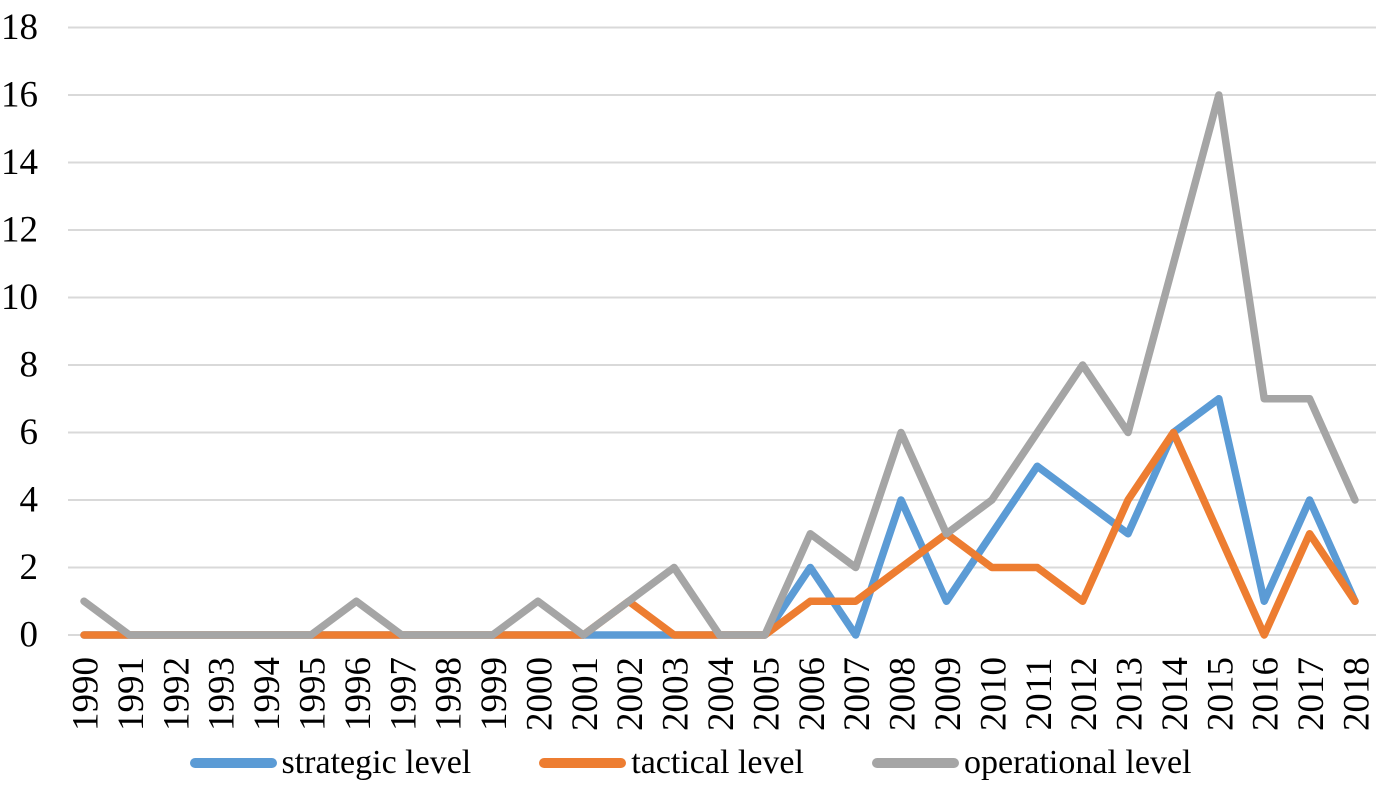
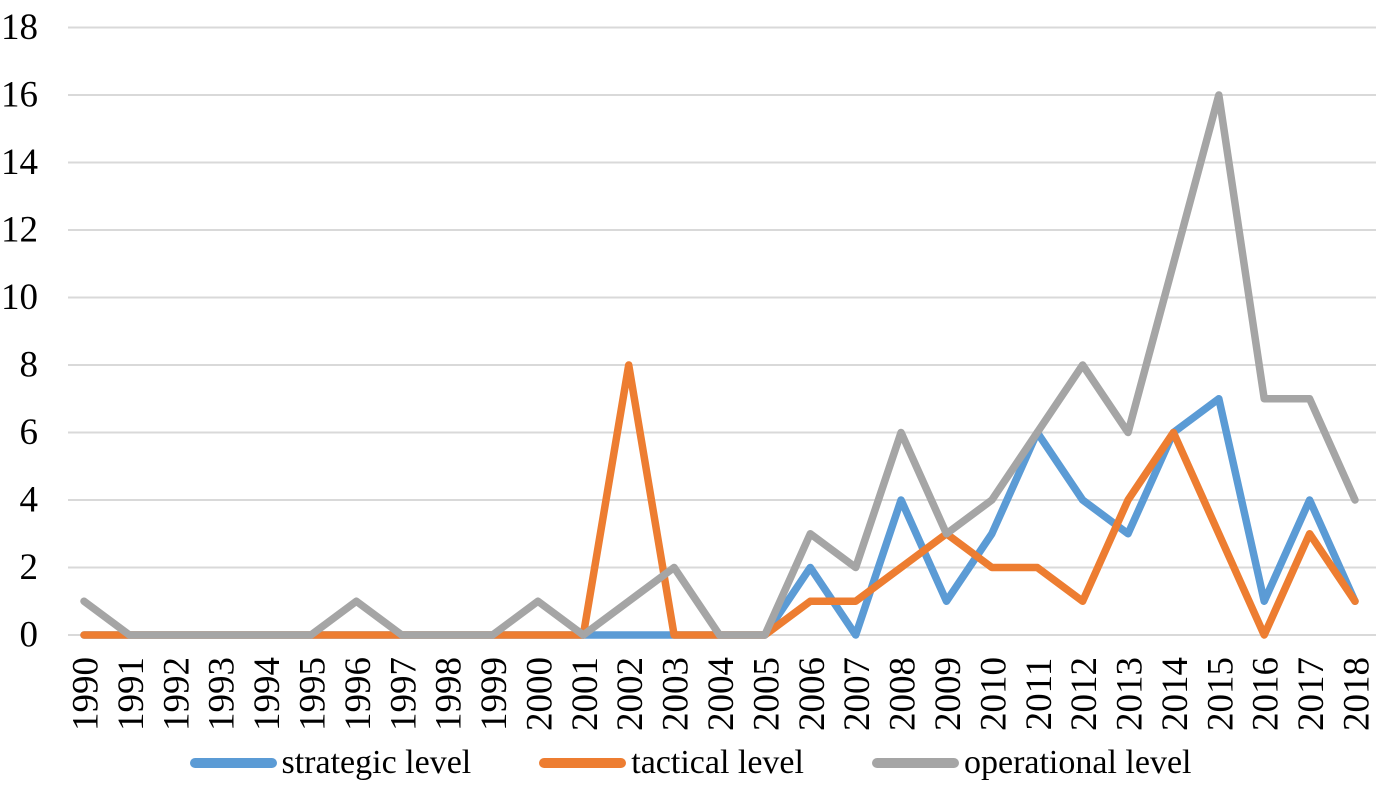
tactical level/2002: 1 -> 8
strategic level/2011: 5 -> 6
